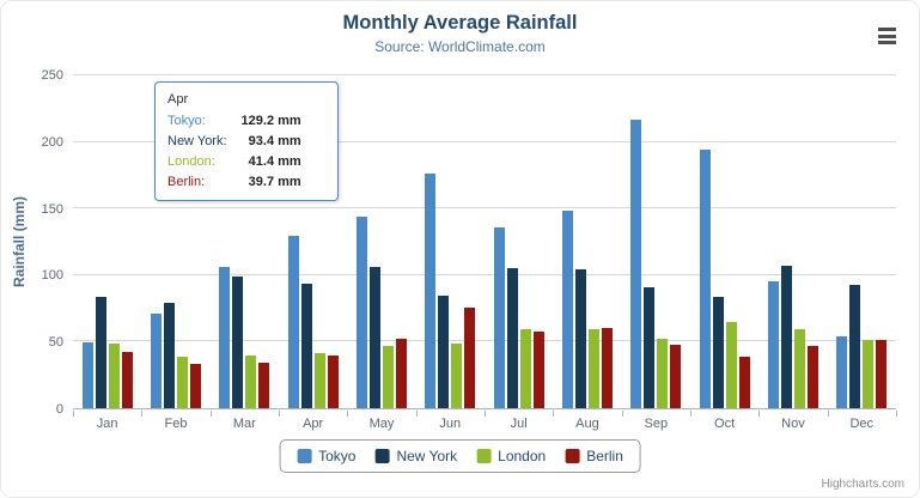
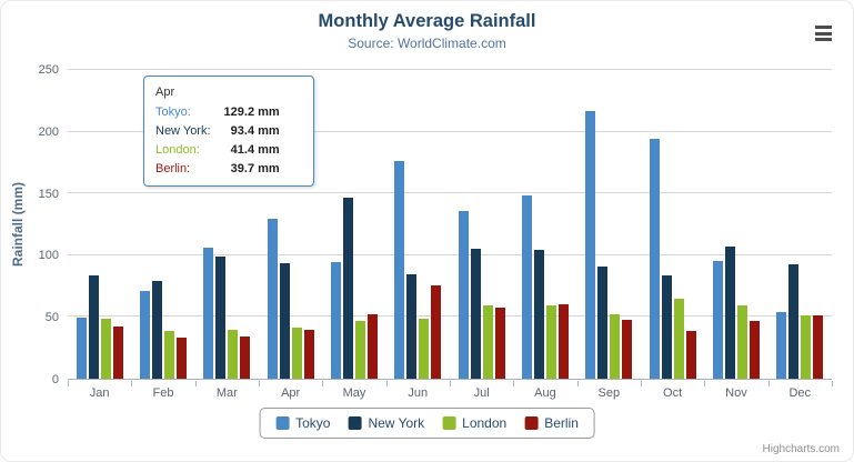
Tokyo/May: 144 -> 94
New York/May: 106 -> 147
